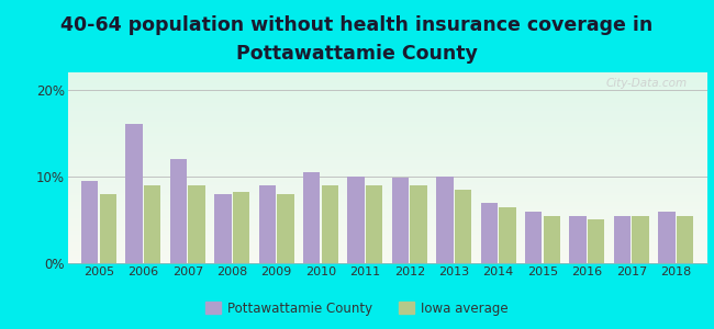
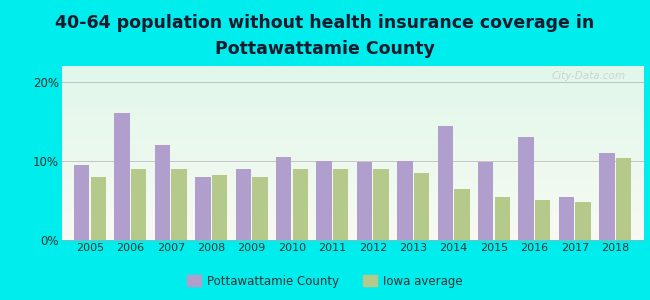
Pottawattamie County/2014: 7.0% -> 14.4%
Pottawattamie County/2015: 6.0% -> 9.8%
Pottawattamie County/2016: 5.5% -> 13.0%
Iowa average/2017: 5.5% -> 4.8%
Pottawattamie County/2018: 6.0% -> 11.0%
Iowa average/2018: 5.5% -> 10.4%
